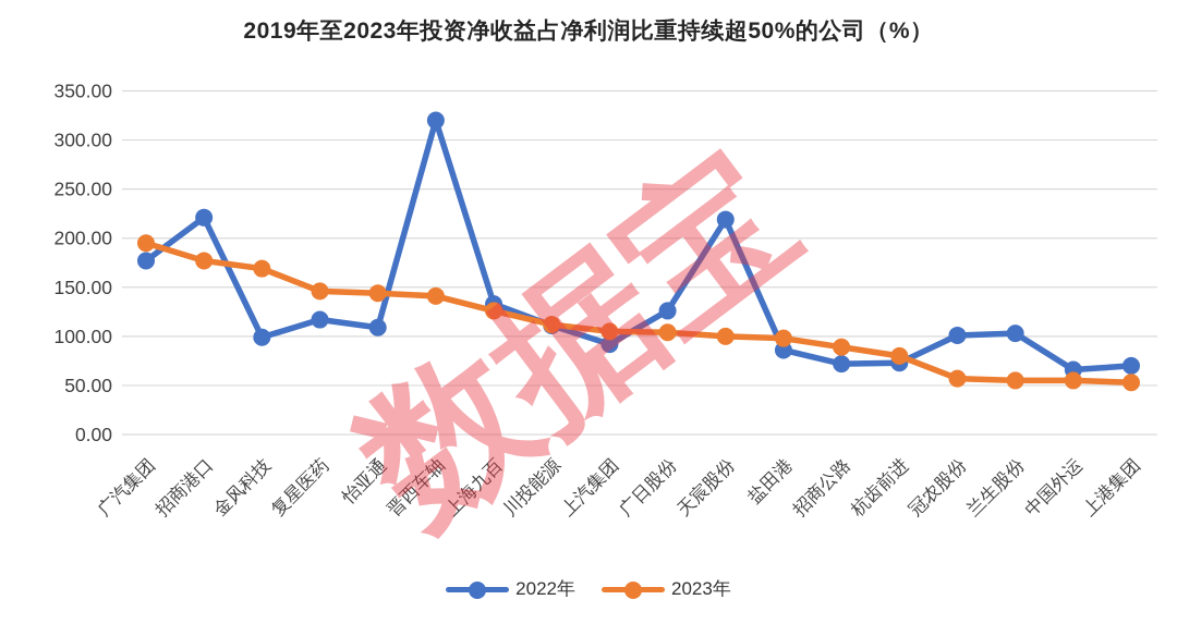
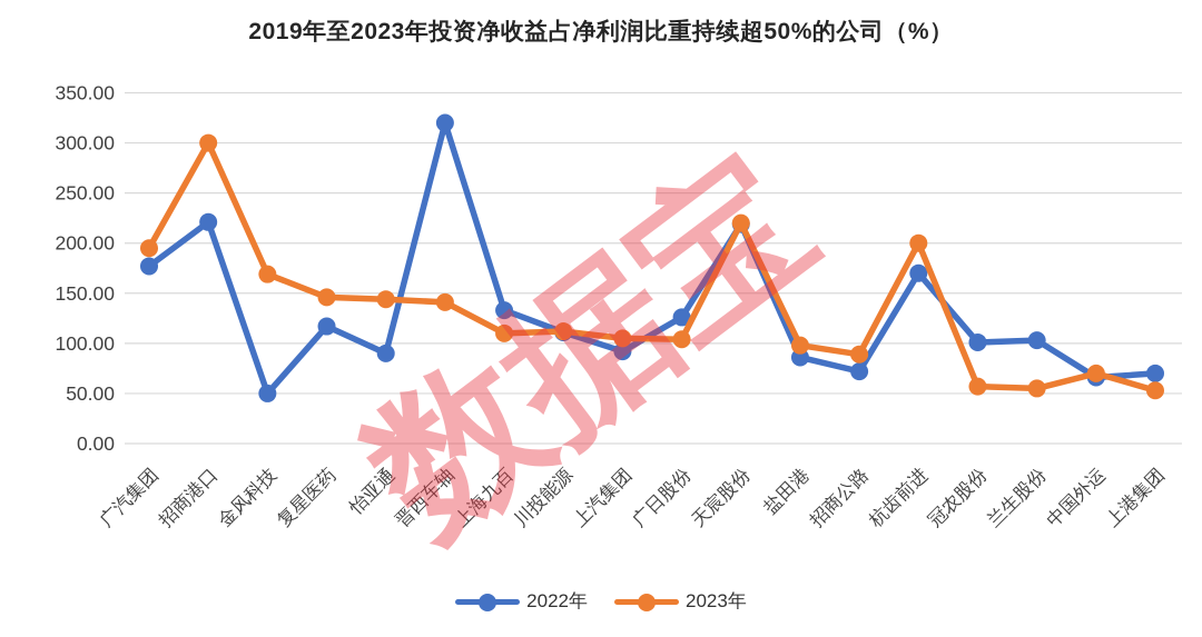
2023年/招商港口: 180 -> 300
2022年/金风科技: 100 -> 50
2022年/怡亚通: 110 -> 90
2023年/上海九百: 130 -> 110
2023年/天宸股份: 100 -> 220
2022年/杭齿前进: 70 -> 170
2023年/杭齿前进: 80 -> 200
2023年/中国外运: 60 -> 70
